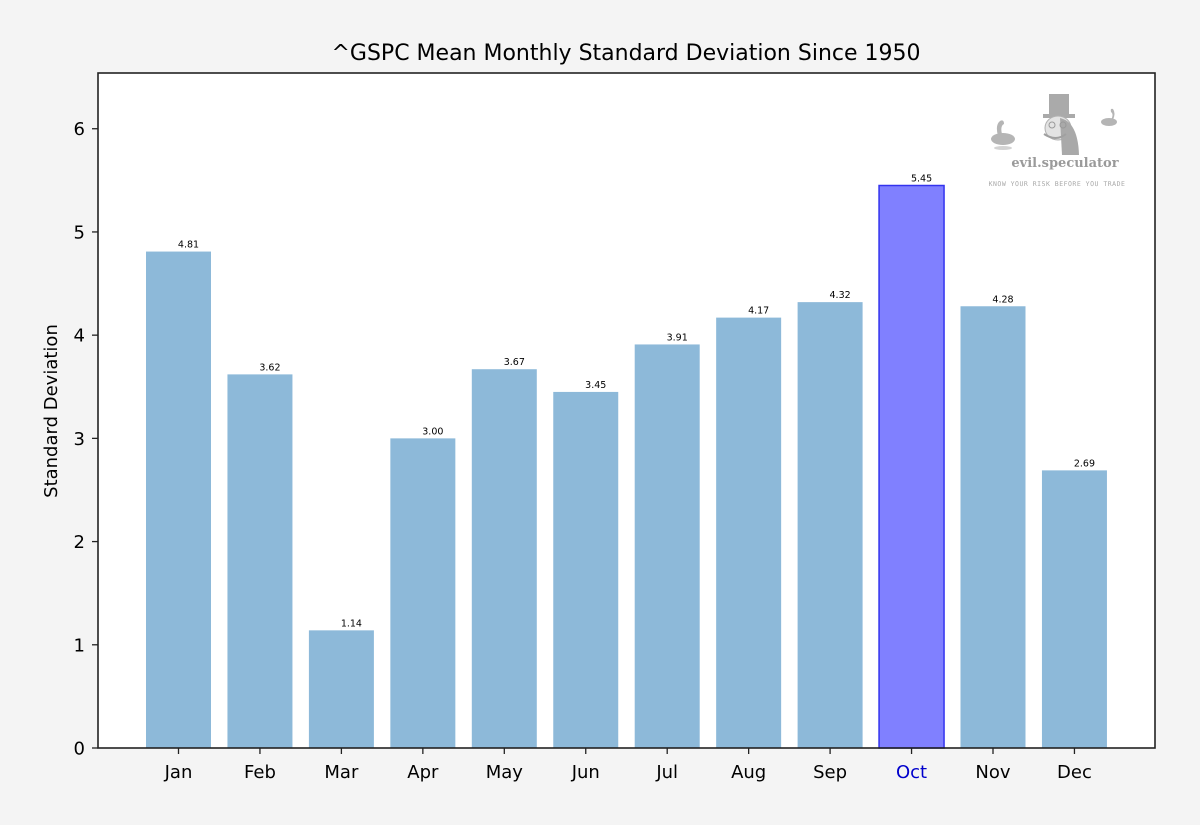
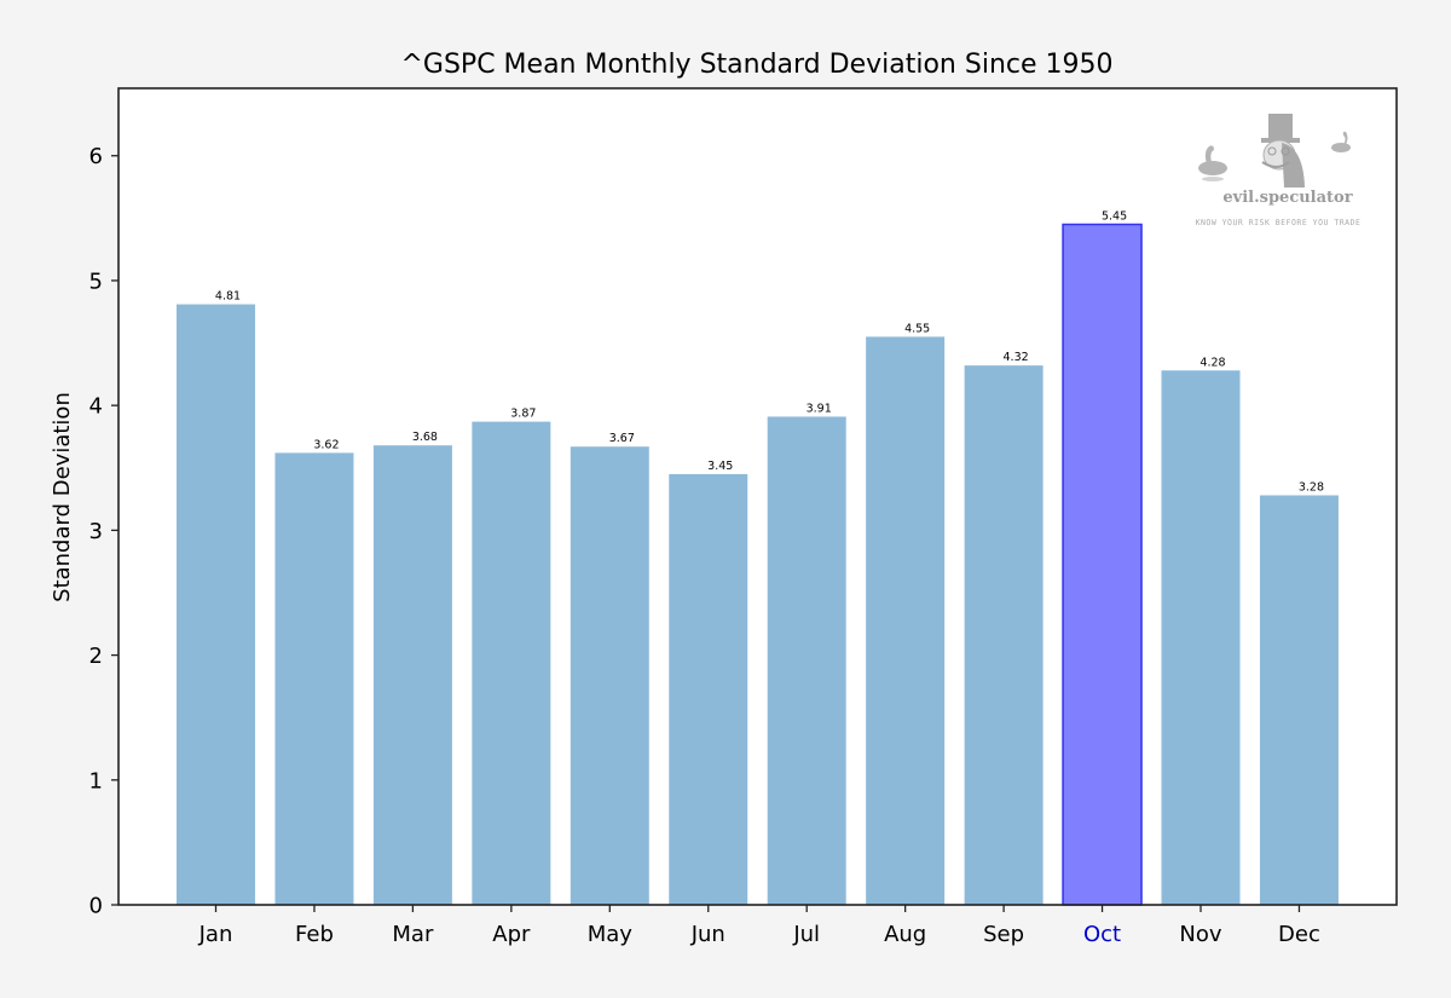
Mar: 1.14 -> 3.68
Apr: 3.00 -> 3.87
Aug: 4.17 -> 4.55
Dec: 2.69 -> 3.28
